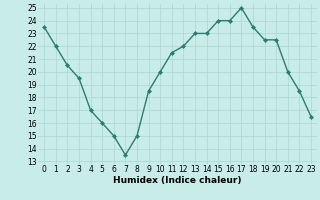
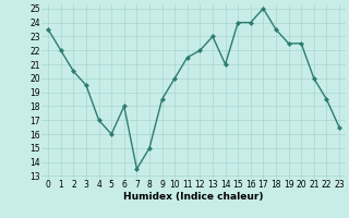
6: 15.0 -> 18.0
14: 23.0 -> 21.0
